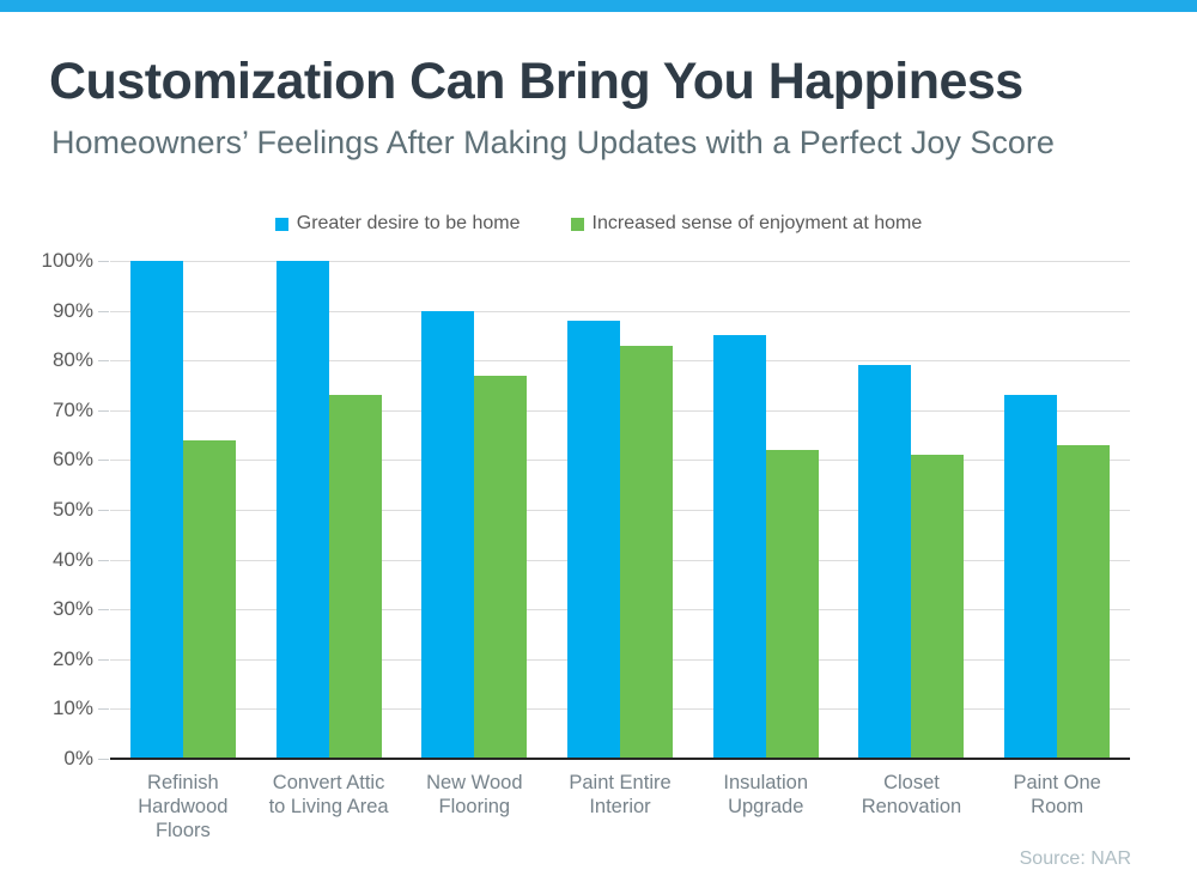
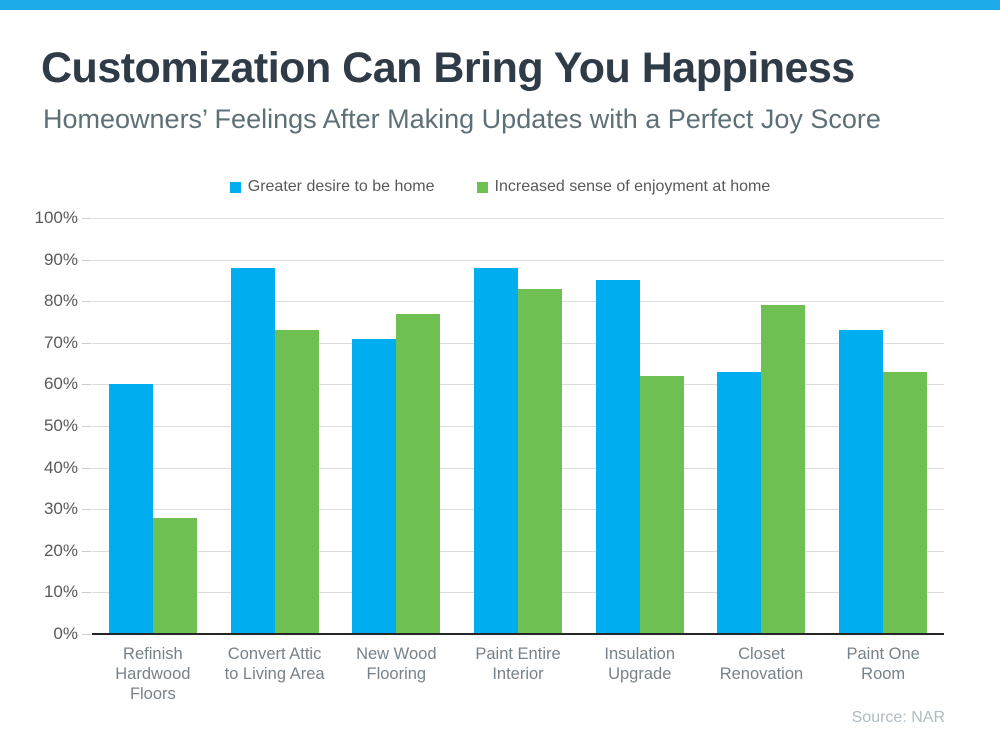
Greater desire to be home/Refinish Hardwood Floors: 100% -> 60%
Increased sense of enjoyment at home/Refinish Hardwood Floors: 64% -> 28%
Greater desire to be home/Convert Attic to Living Area: 100% -> 88%
Greater desire to be home/New Wood Flooring: 90% -> 71%
Greater desire to be home/Closet Renovation: 79% -> 63%
Increased sense of enjoyment at home/Closet Renovation: 61% -> 79%
